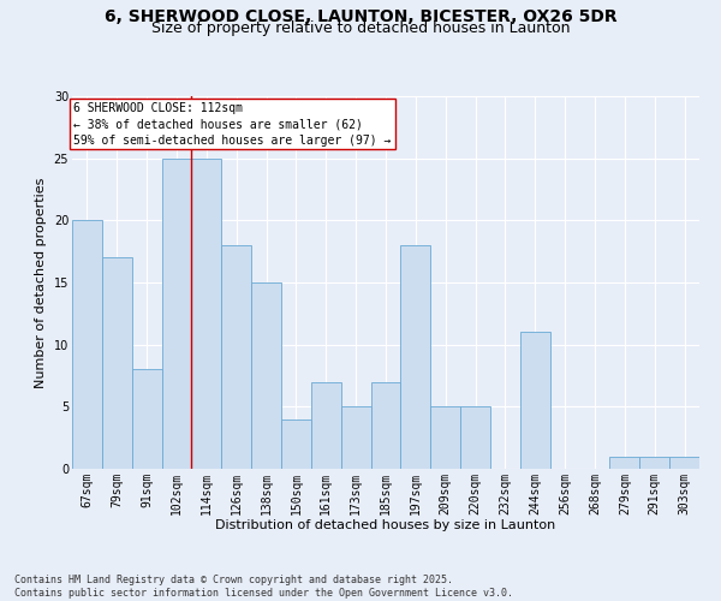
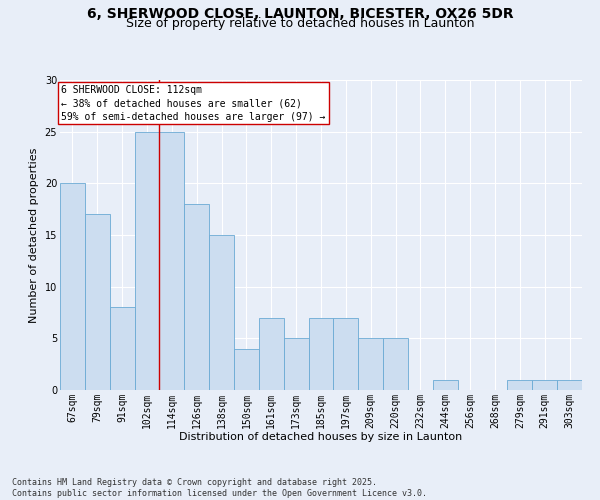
197sqm: 18 -> 7
244sqm: 11 -> 1
